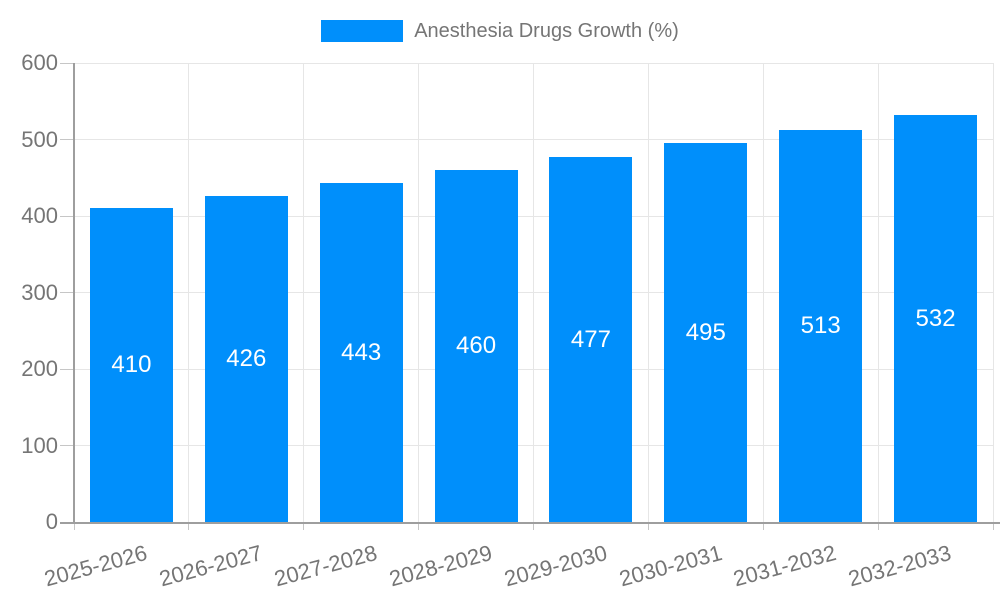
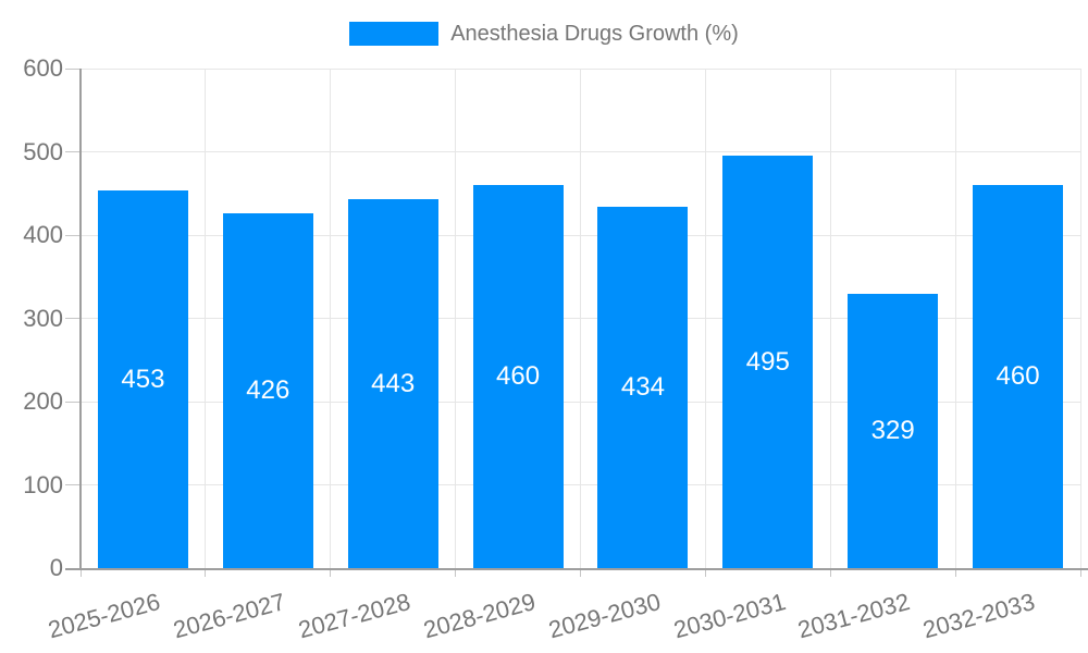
2025-2026: 410 -> 453
2029-2030: 477 -> 434
2031-2032: 513 -> 329
2032-2033: 532 -> 460
